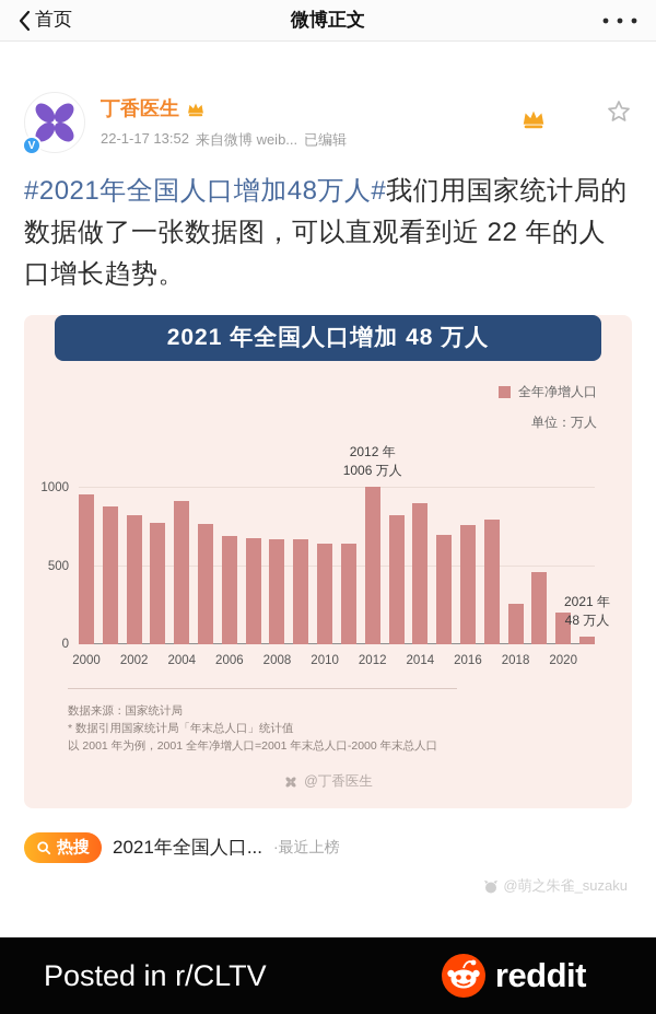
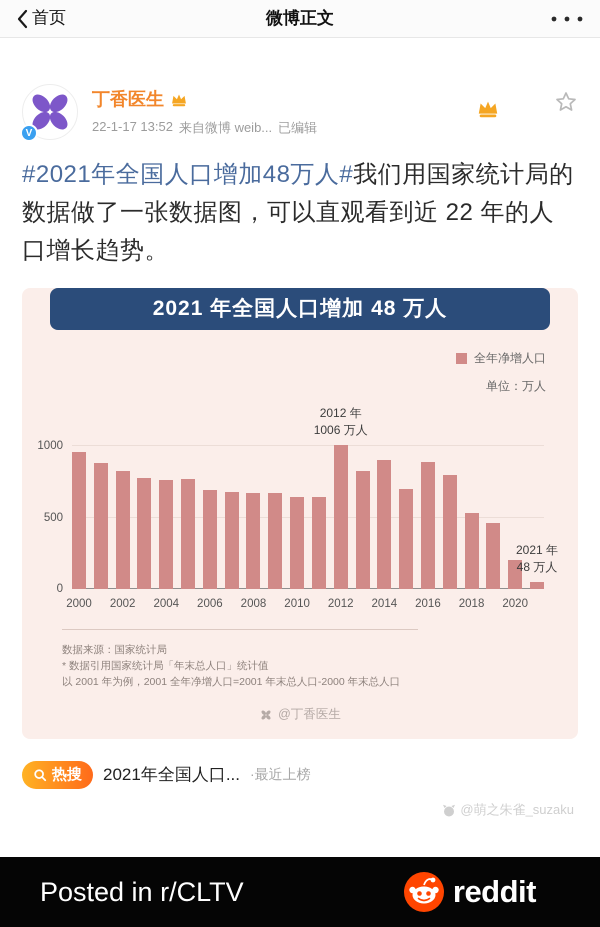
2004: 920 -> 760
2016: 760 -> 890
2018: 260 -> 530
